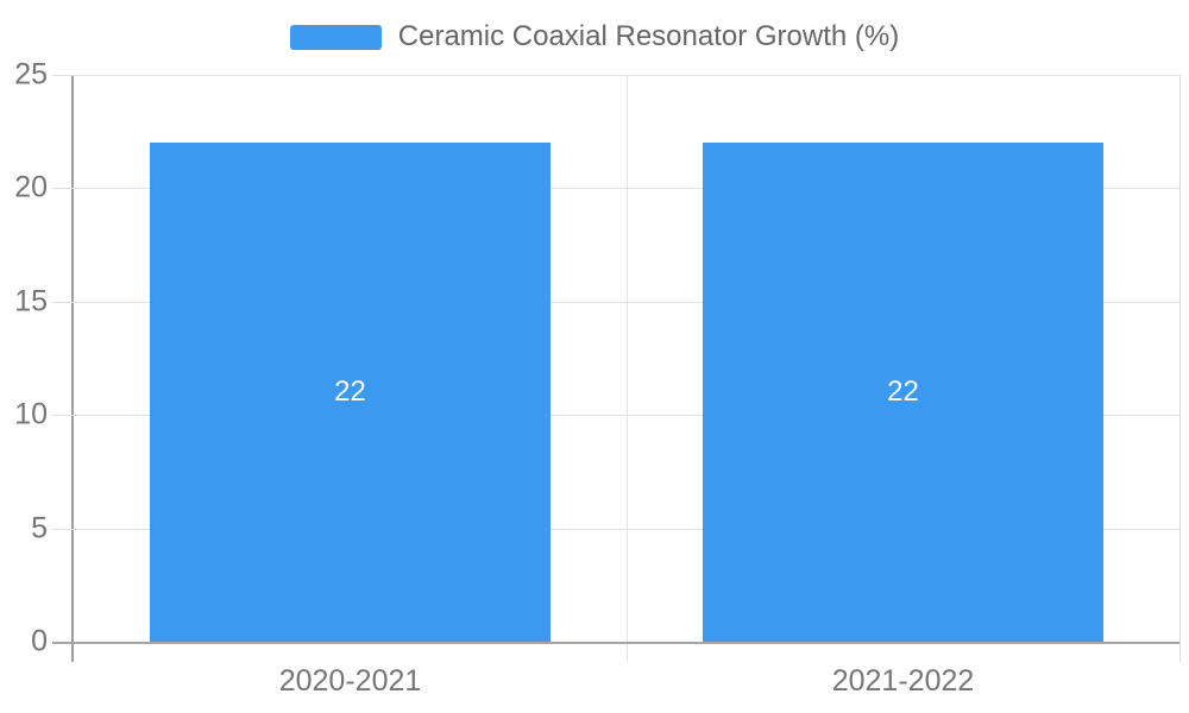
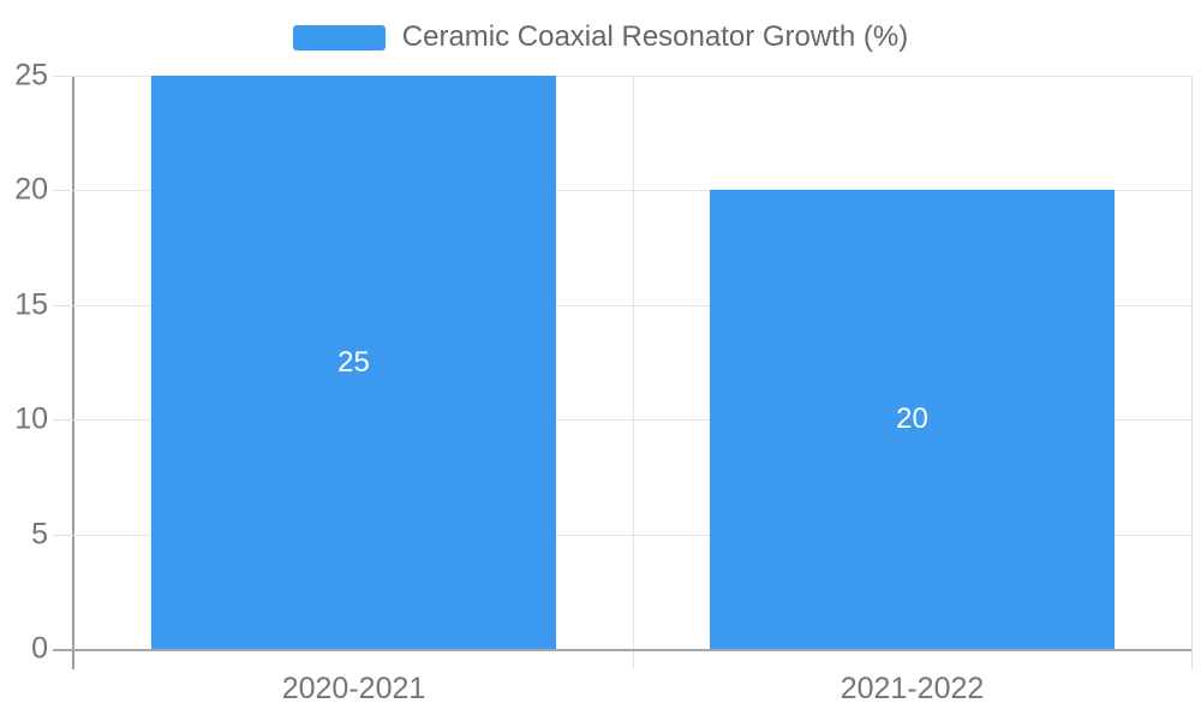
2020-2021: 22 -> 25
2021-2022: 22 -> 20
